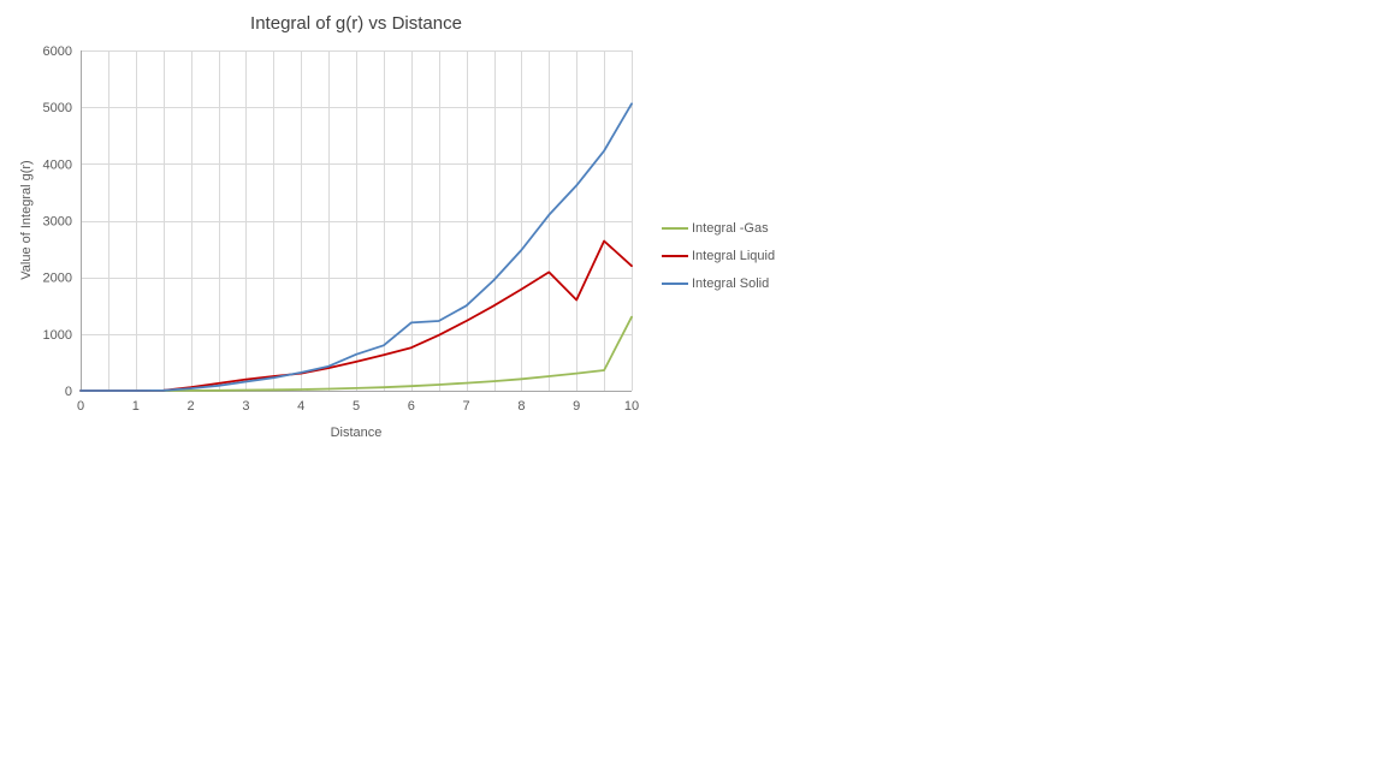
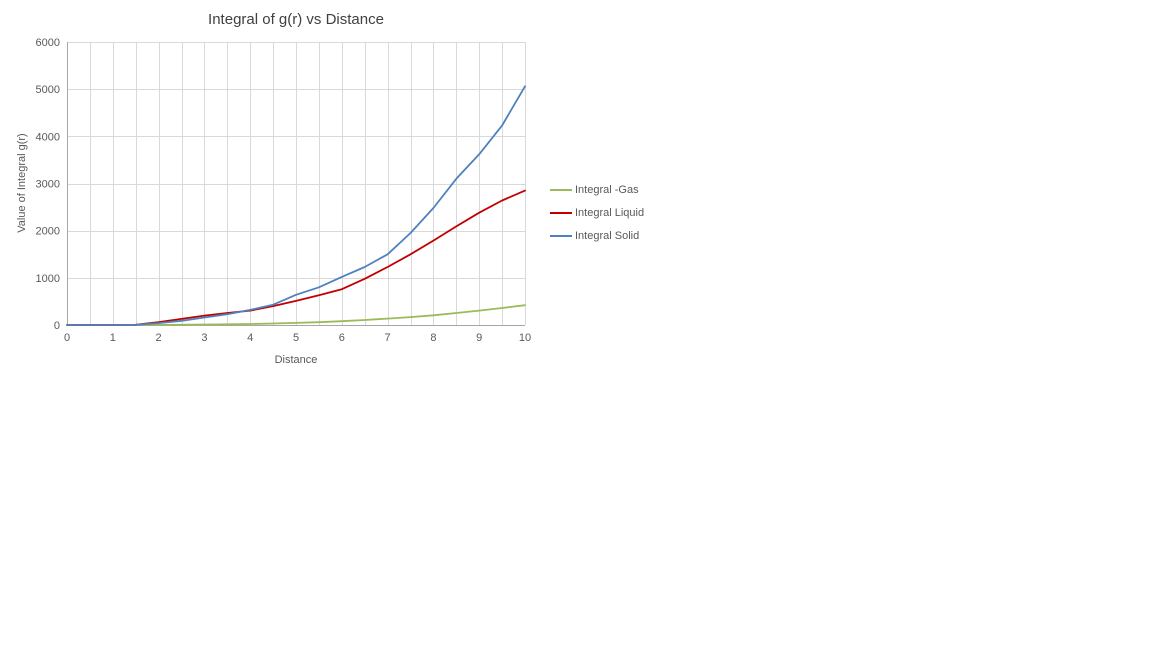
Integral Solid/6: 1200 -> 1000
Integral Liquid/9: 1600 -> 2400
Integral -Gas/10: 1300 -> 400
Integral Liquid/10: 2200 -> 2800
